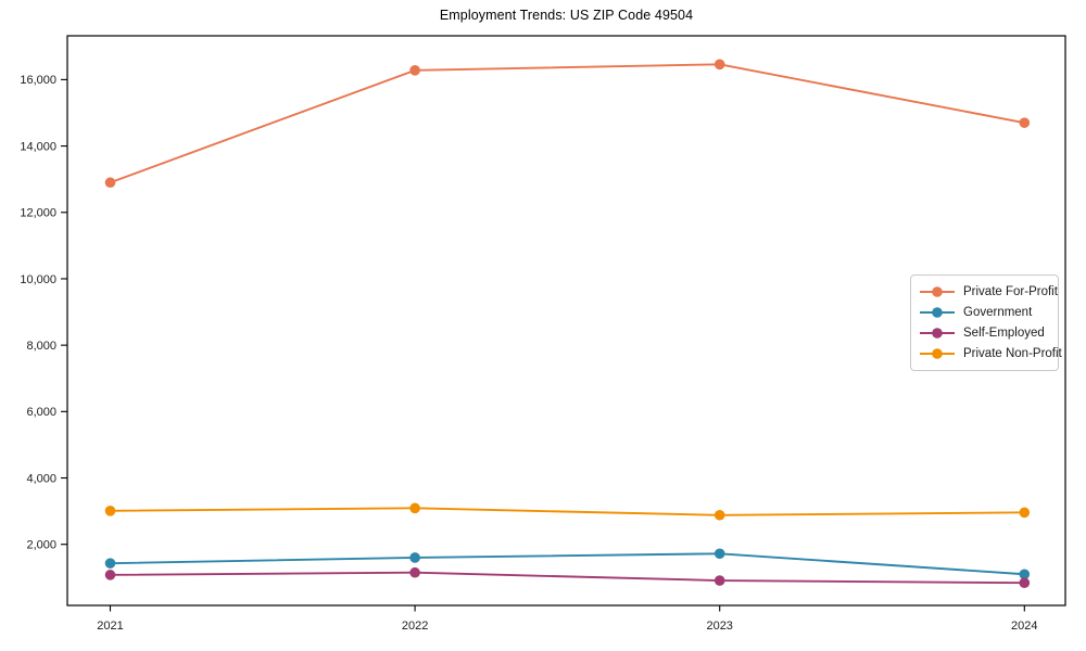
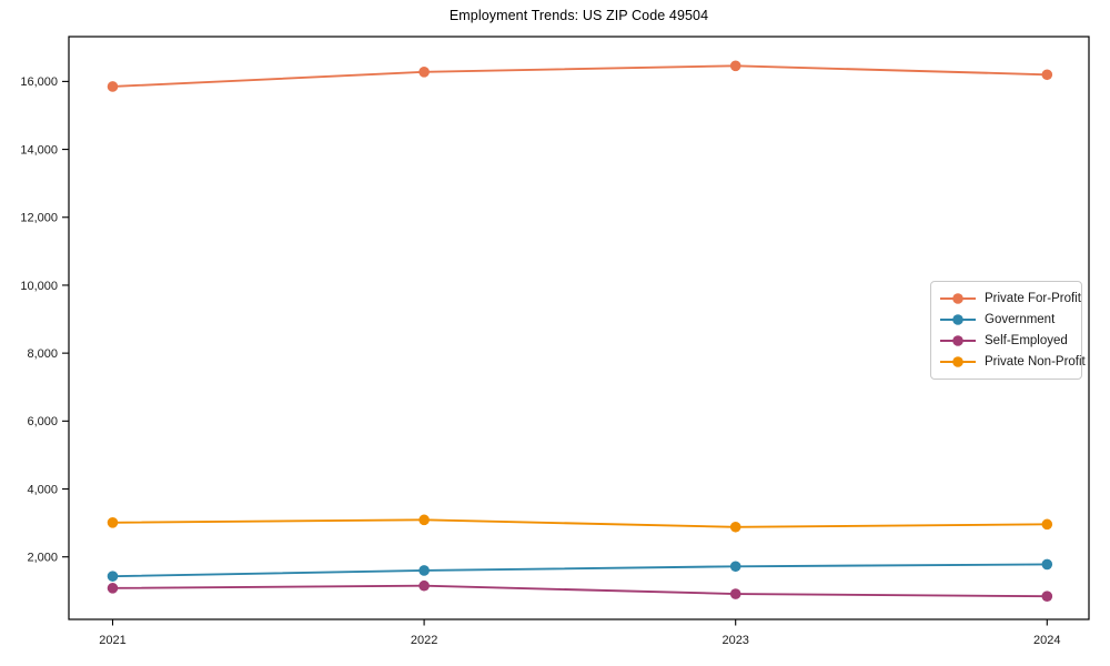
Private For-Profit/2021: 12900 -> 15800
Private For-Profit/2024: 14700 -> 16200
Government/2024: 1100 -> 1800
